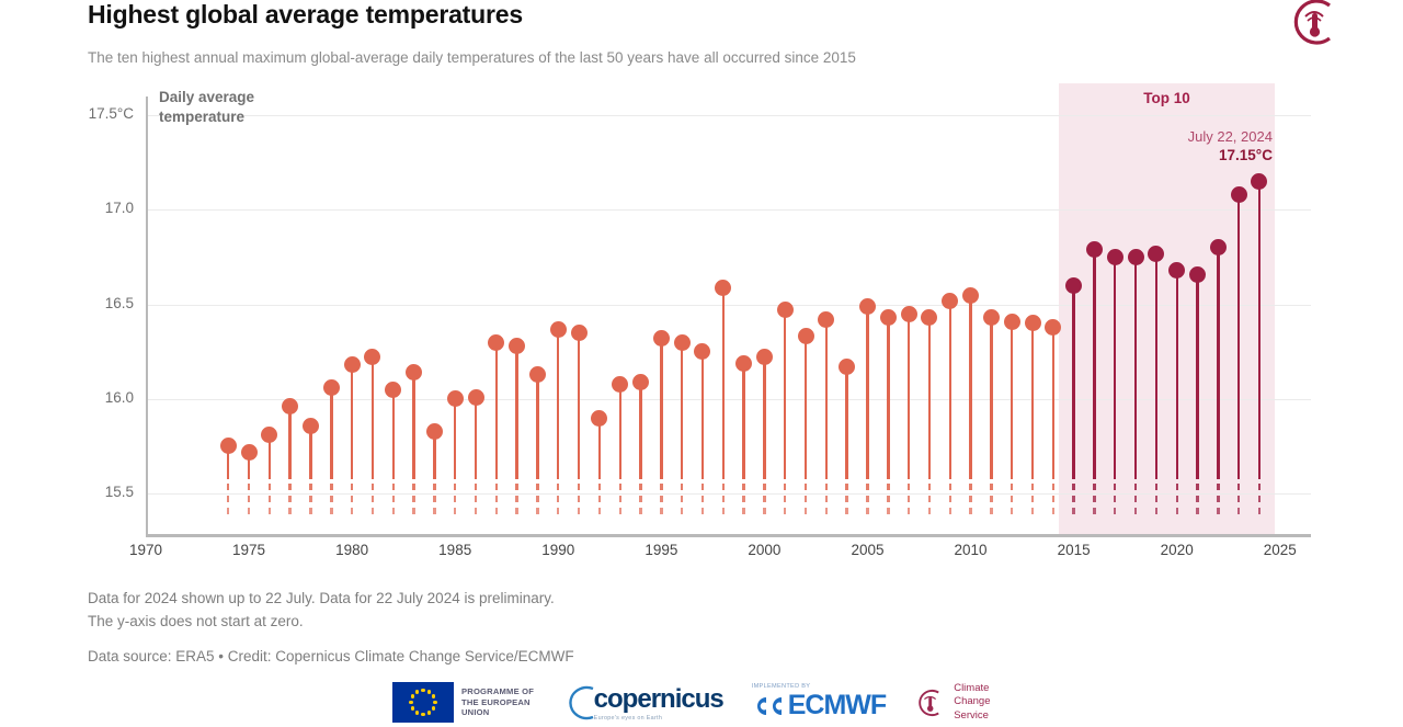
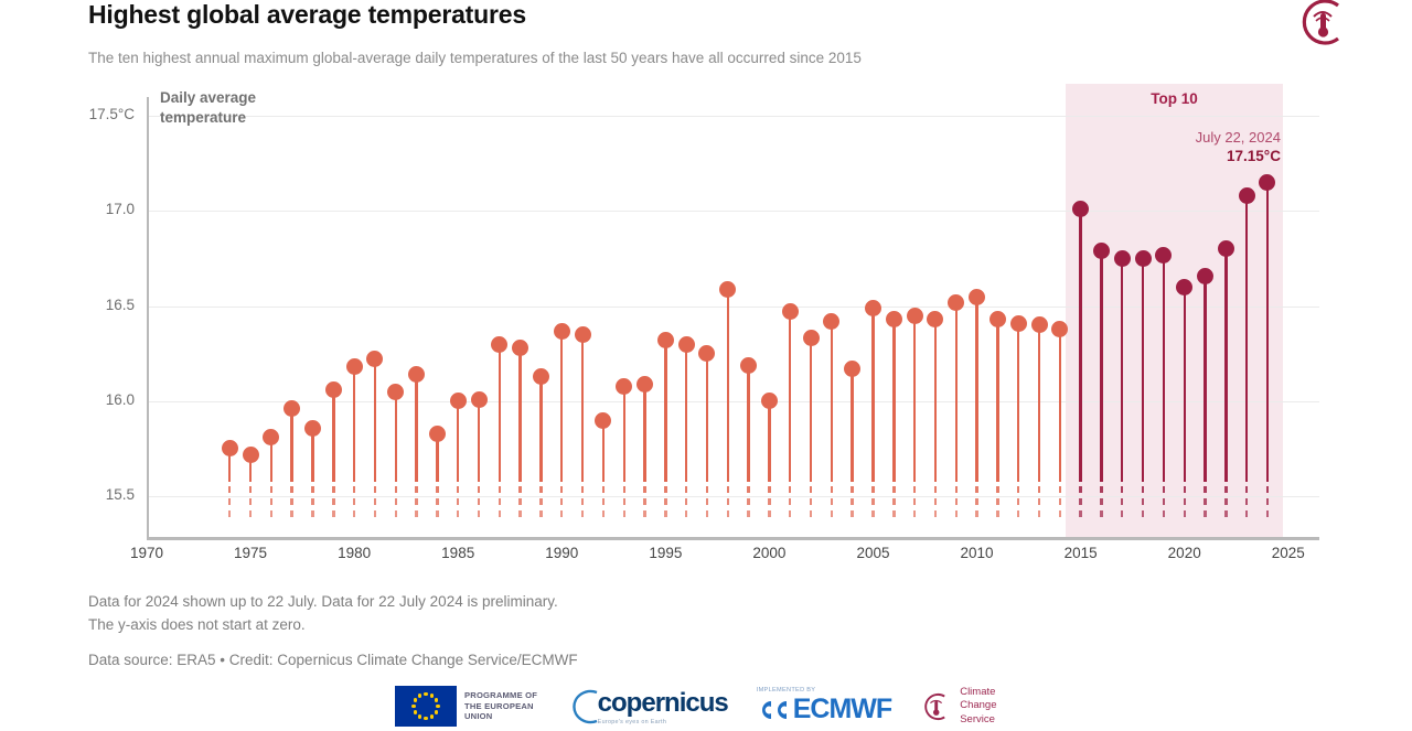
2000: 16.22 -> 16.00
2015: 16.60 -> 17.01
2020: 16.68 -> 16.60
